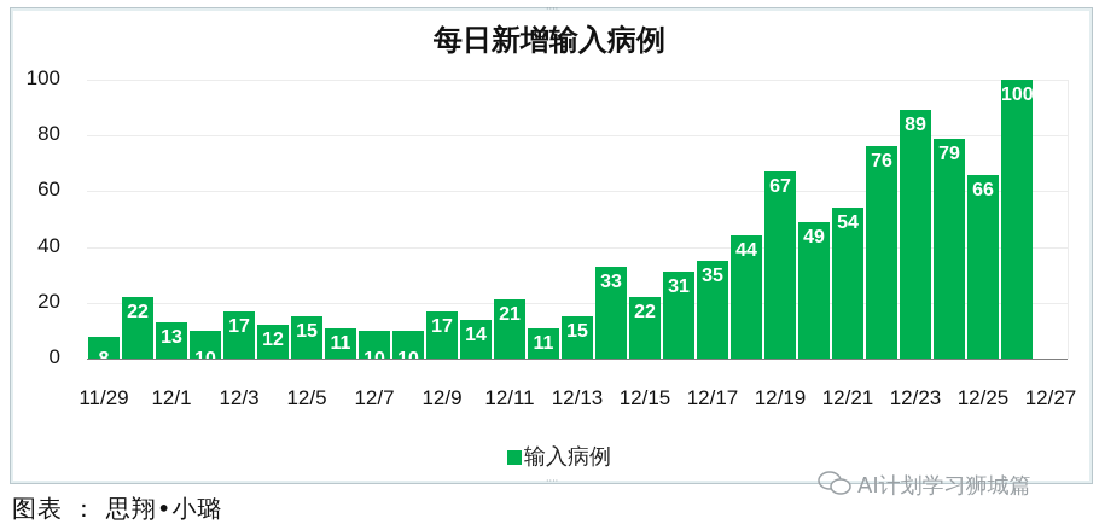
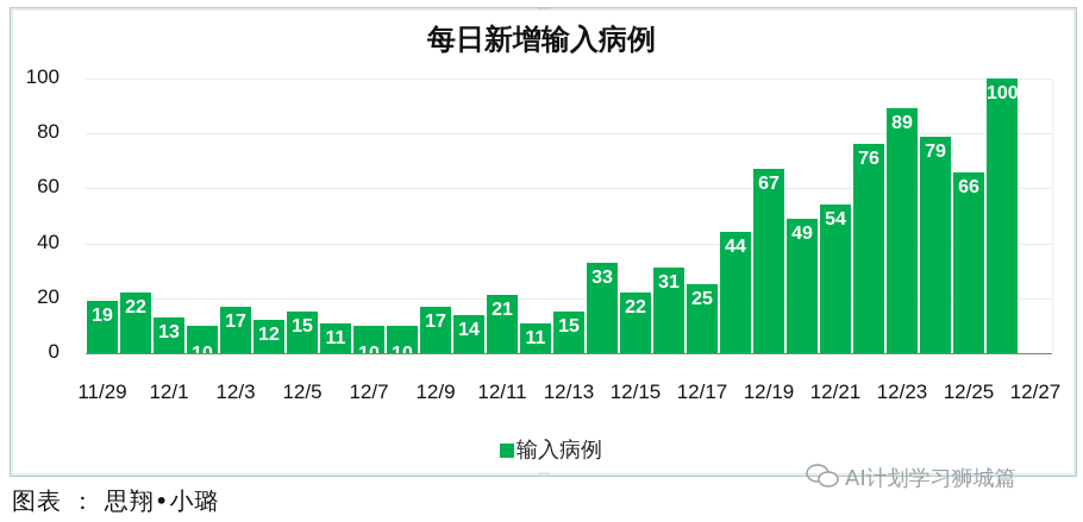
11/29: 8 -> 19
12/17: 35 -> 25
